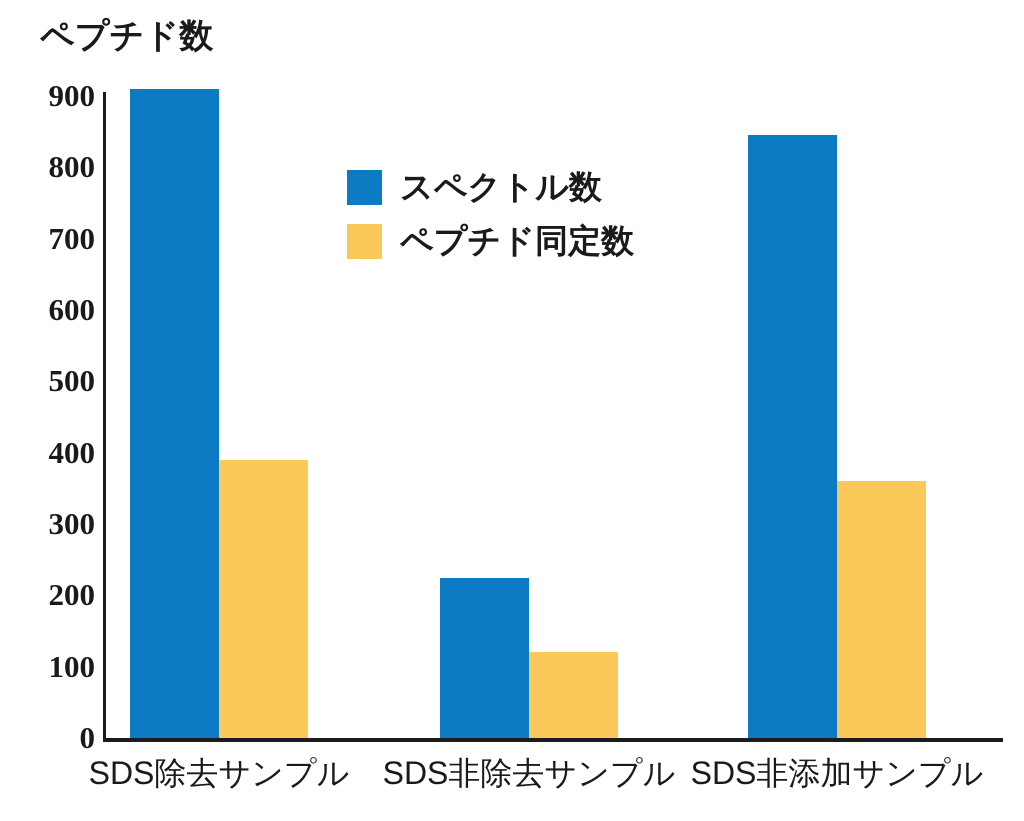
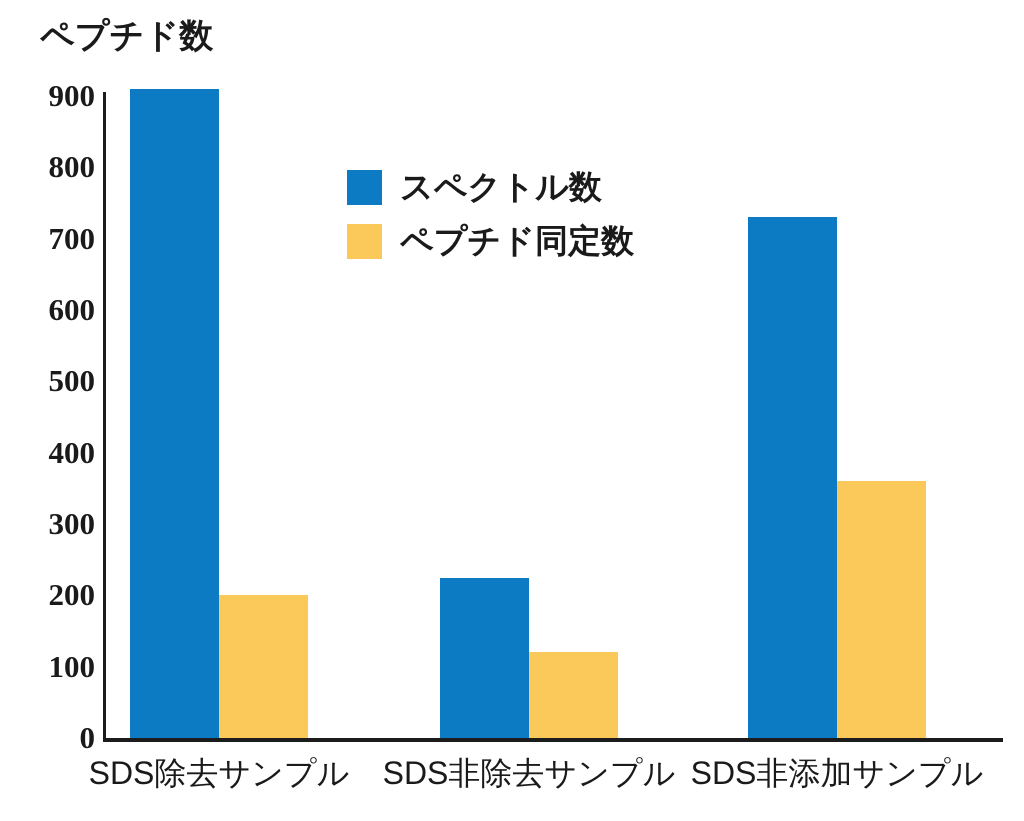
ペプチド同定数/SDS除去サンプル: 390 -> 200
スペクトル数/SDS非添加サンプル: 840 -> 730
